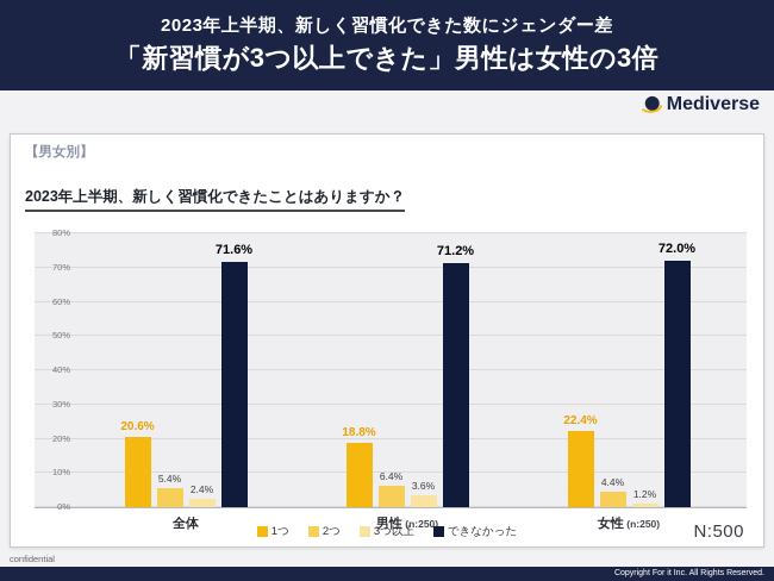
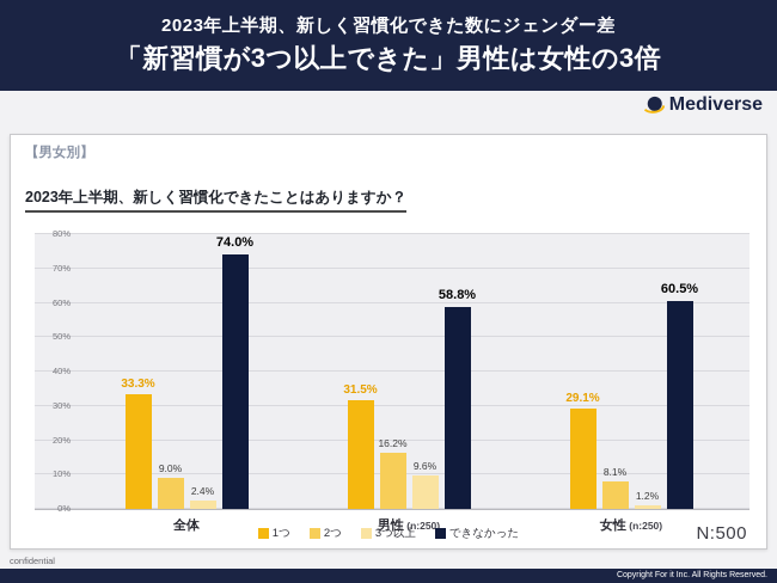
1つ/全体: 20.6% -> 33.3%
2つ/全体: 5.4% -> 9.0%
できなかった/全体: 71.6% -> 74.0%
1つ/男性: 18.8% -> 31.5%
2つ/男性: 6.4% -> 16.2%
3つ以上/男性: 3.6% -> 9.6%
できなかった/男性: 71.2% -> 58.8%
1つ/女性: 22.4% -> 29.1%
2つ/女性: 4.4% -> 8.1%
できなかった/女性: 72.0% -> 60.5%
